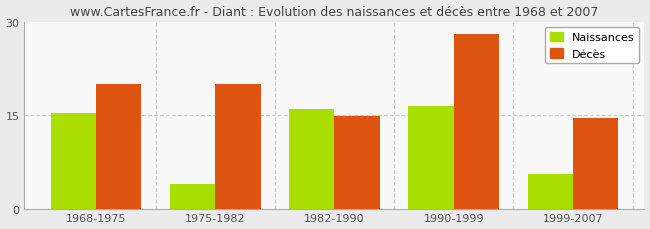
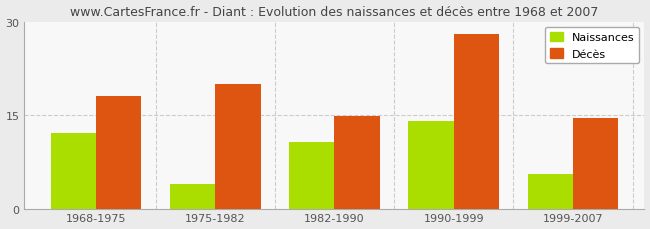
Naissances/1968-1975: 15.4 -> 12.2
Décès/1968-1975: 20.0 -> 18.0
Naissances/1982-1990: 16.0 -> 10.6
Naissances/1990-1999: 16.5 -> 14.0
